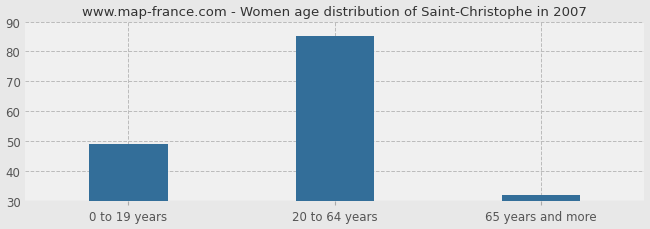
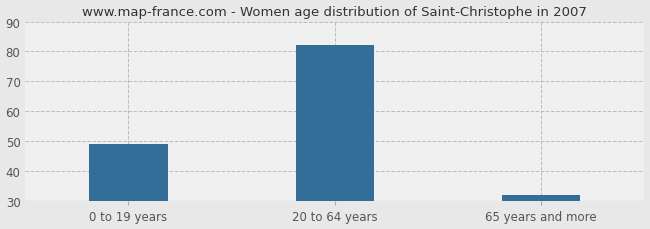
20 to 64 years: 85 -> 82
